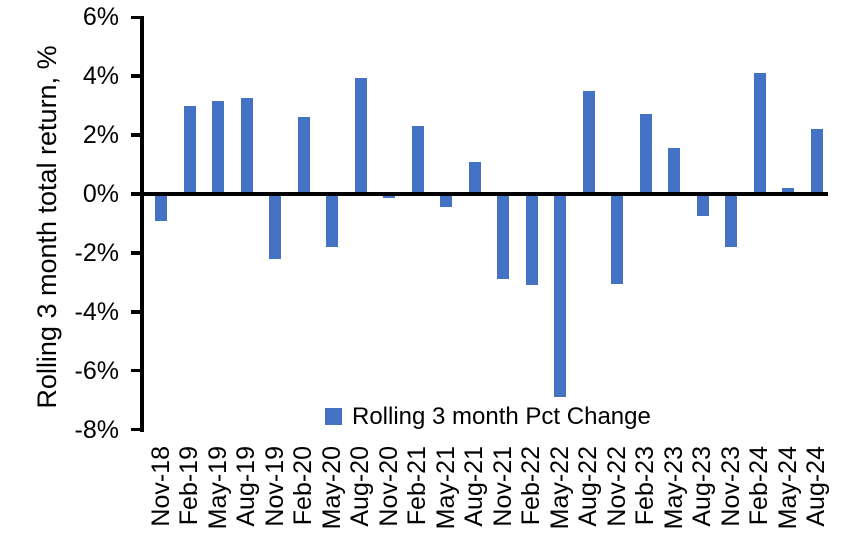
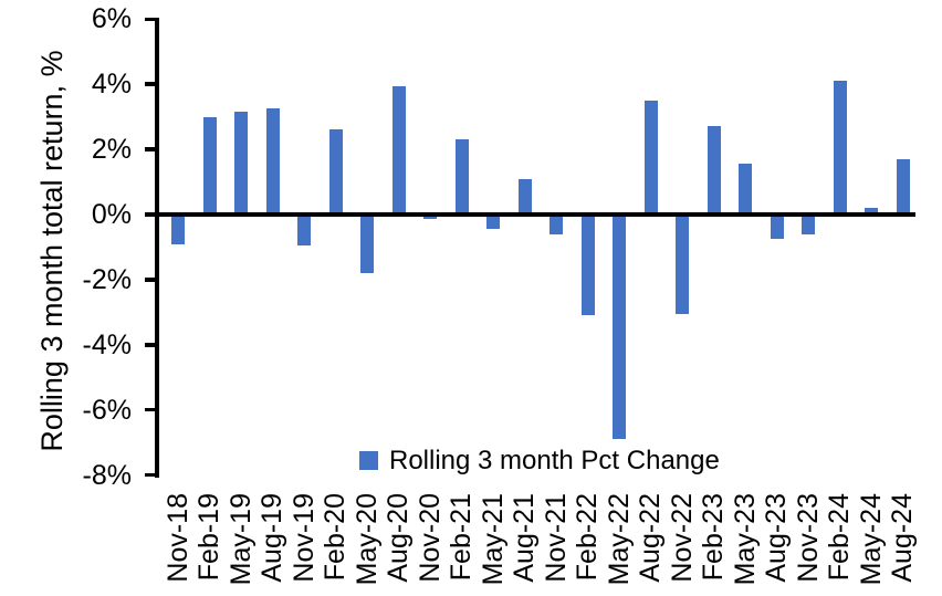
Nov-19: -2.2% -> -0.9%
Nov-21: -2.9% -> -0.6%
Nov-23: -1.8% -> -0.6%
Aug-24: 2.2% -> 1.7%
